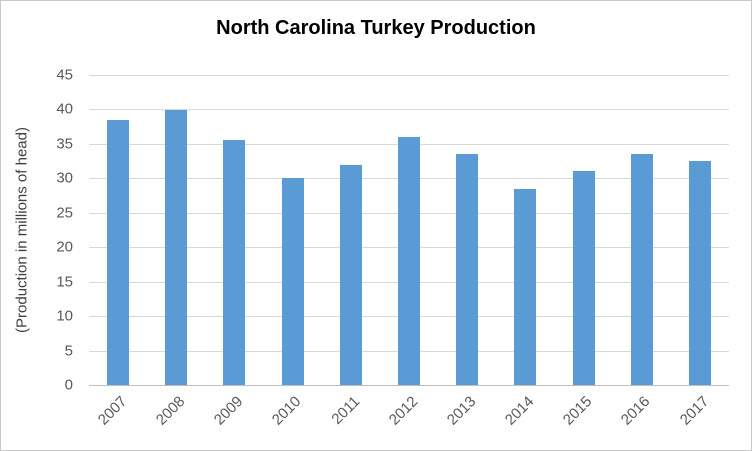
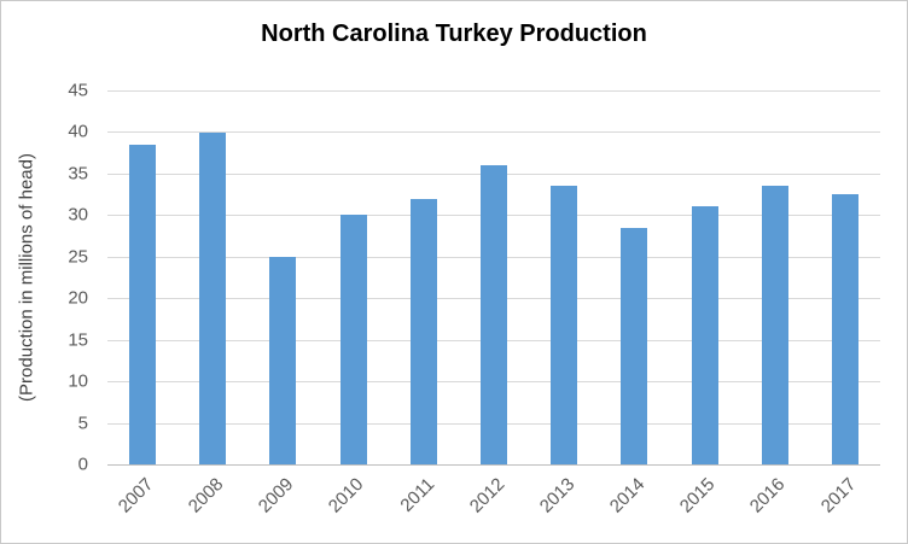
2009: 36 -> 25
